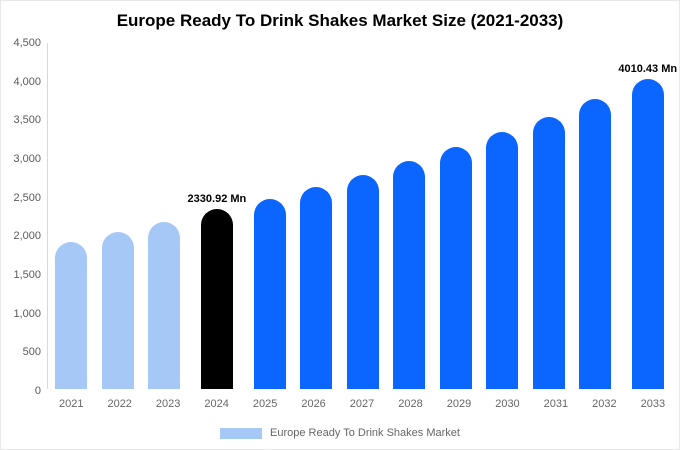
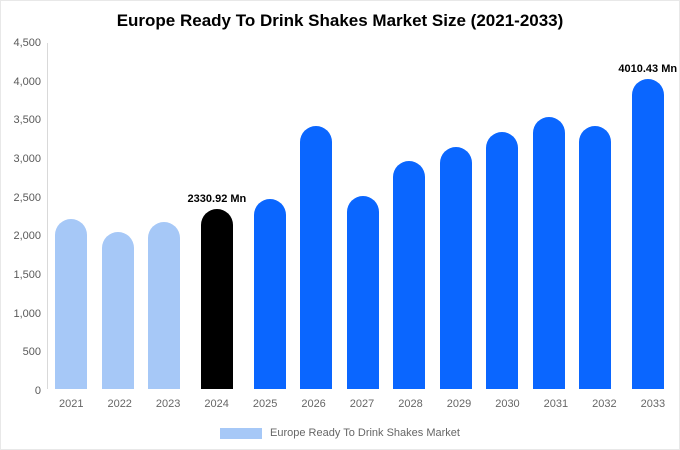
2021: 1900 -> 2200
2026: 2600 -> 3400
2027: 2800 -> 2500
2032: 3800 -> 3400
